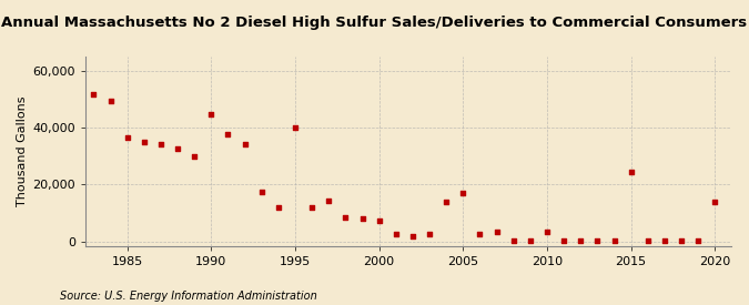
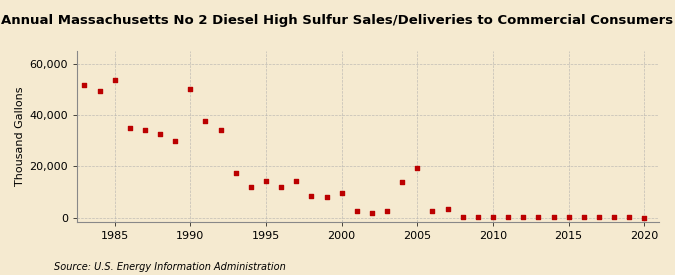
1985: 36,500 -> 53,500
1990: 44,500 -> 50,000
1995: 40,000 -> 14,500
2000: 7,500 -> 9,500
2005: 17,000 -> 19,500
2010: 3,500 -> 400
2015: 24,500 -> 200
2020: 14,000 -> 100
